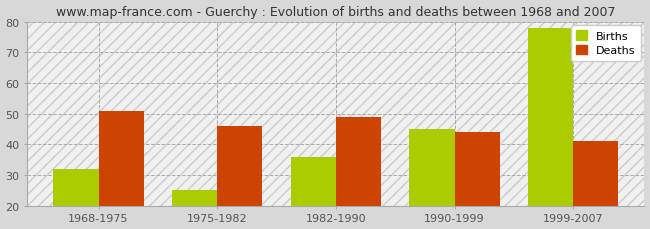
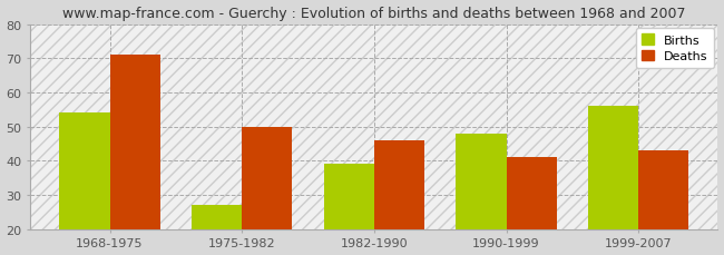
Births/1968-1975: 32 -> 54
Deaths/1968-1975: 51 -> 71
Births/1975-1982: 25 -> 27
Deaths/1975-1982: 46 -> 50
Births/1982-1990: 36 -> 39
Deaths/1982-1990: 49 -> 46
Births/1990-1999: 45 -> 48
Deaths/1990-1999: 44 -> 41
Births/1999-2007: 78 -> 56
Deaths/1999-2007: 41 -> 43
